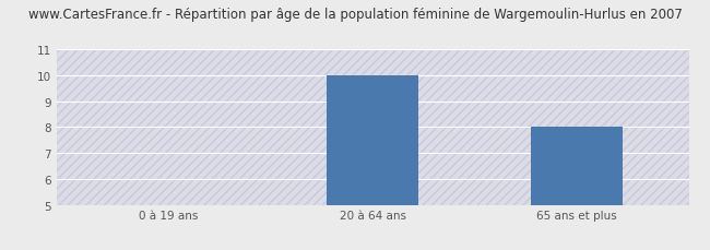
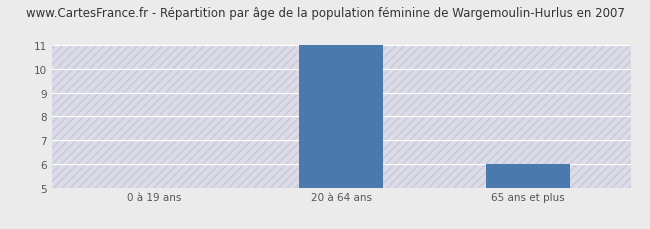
20 à 64 ans: 10 -> 11
65 ans et plus: 8 -> 6
